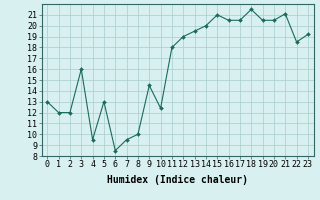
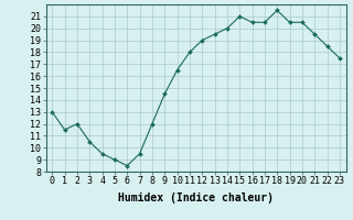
1: 12.0 -> 11.5
3: 16.0 -> 10.5
5: 13.0 -> 9.0
8: 10.0 -> 12.0
10: 12.4 -> 16.5
21: 21.1 -> 19.5
23: 19.2 -> 17.5
